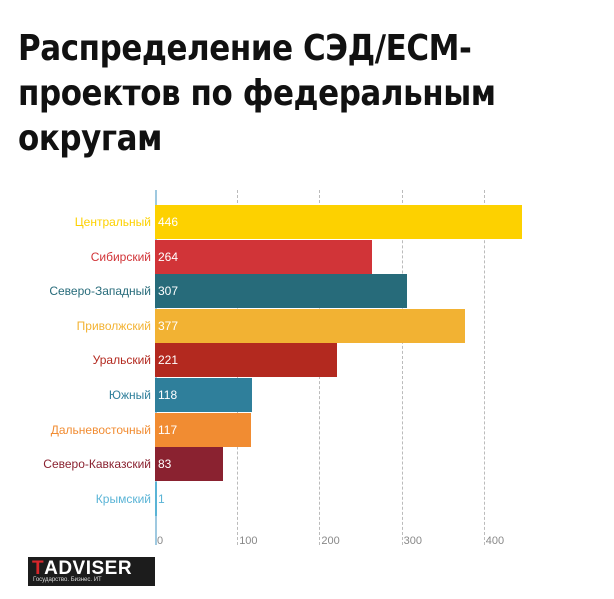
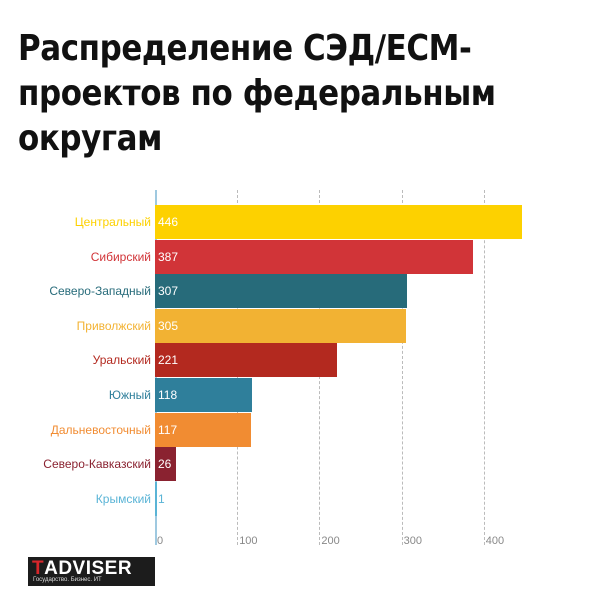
Сибирский: 264 -> 387
Приволжский: 377 -> 305
Северо-Кавказский: 83 -> 26
